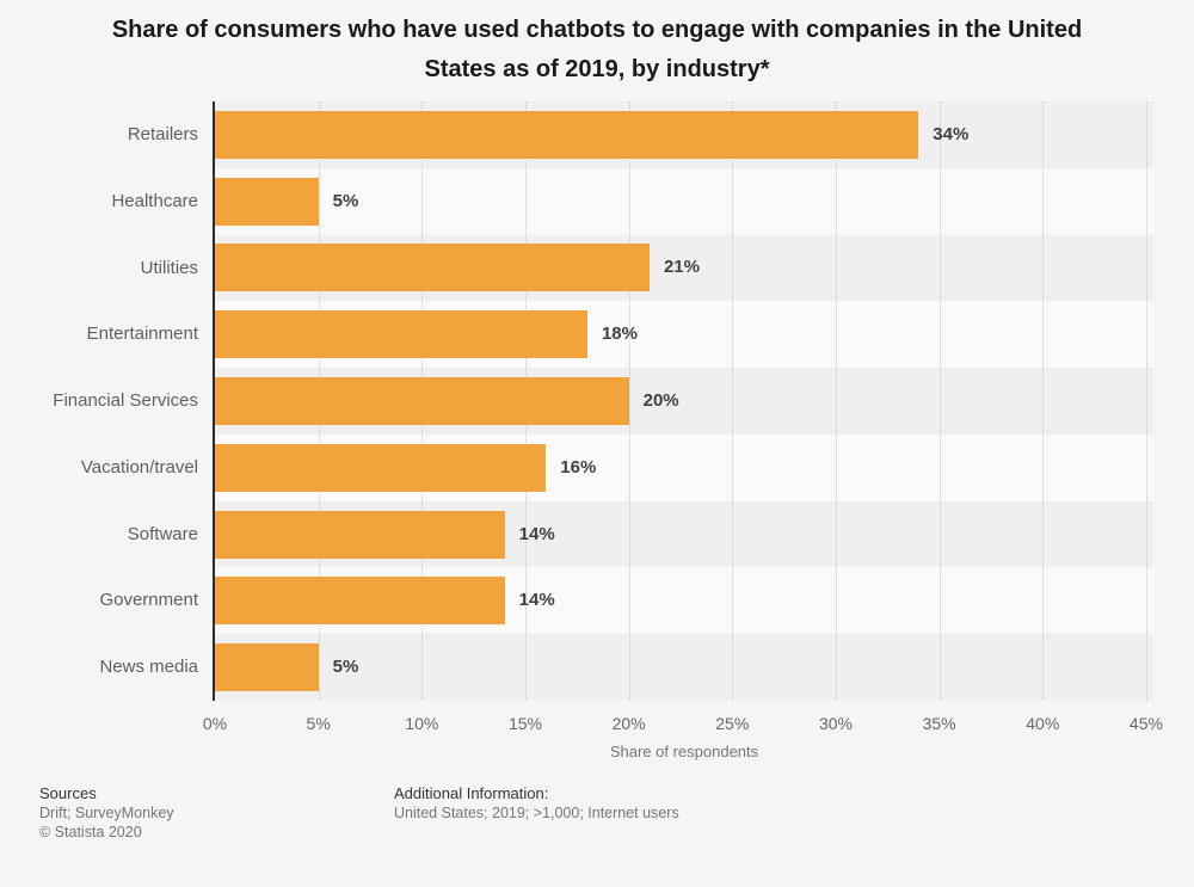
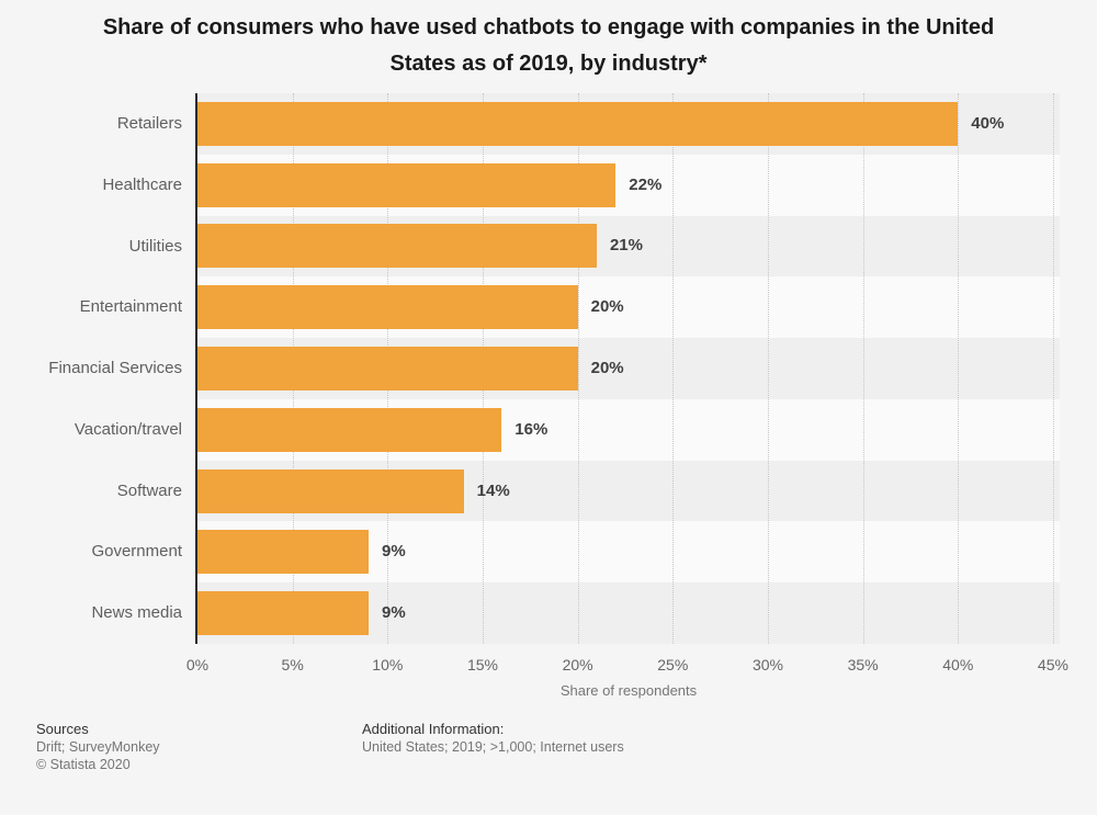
Retailers: 34% -> 40%
Healthcare: 5% -> 22%
Entertainment: 18% -> 20%
Government: 14% -> 9%
News media: 5% -> 9%
